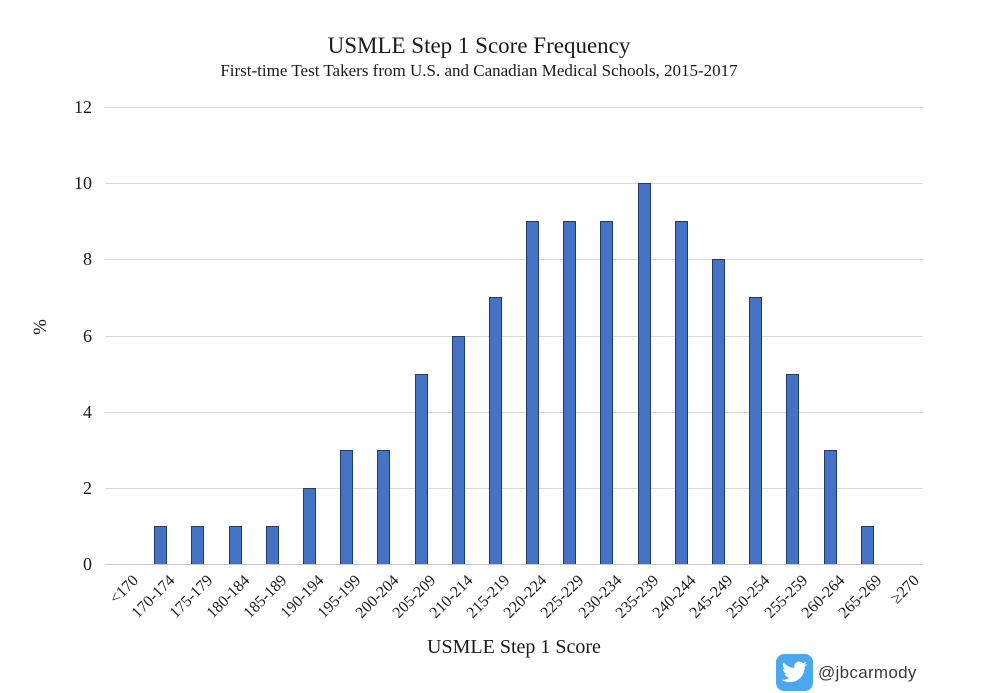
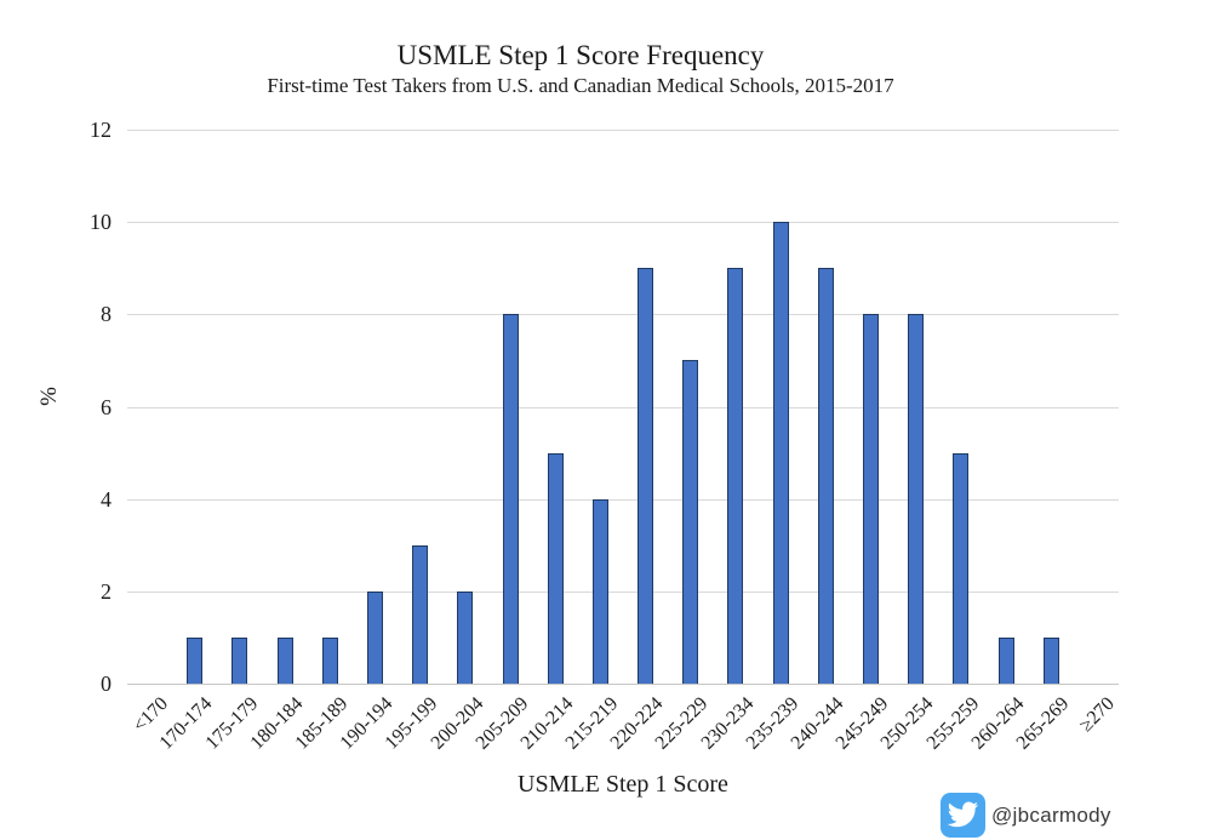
200-204: 3 -> 2
205-209: 5 -> 8
210-214: 6 -> 5
215-219: 7 -> 4
225-229: 9 -> 7
250-254: 7 -> 8
260-264: 3 -> 1
